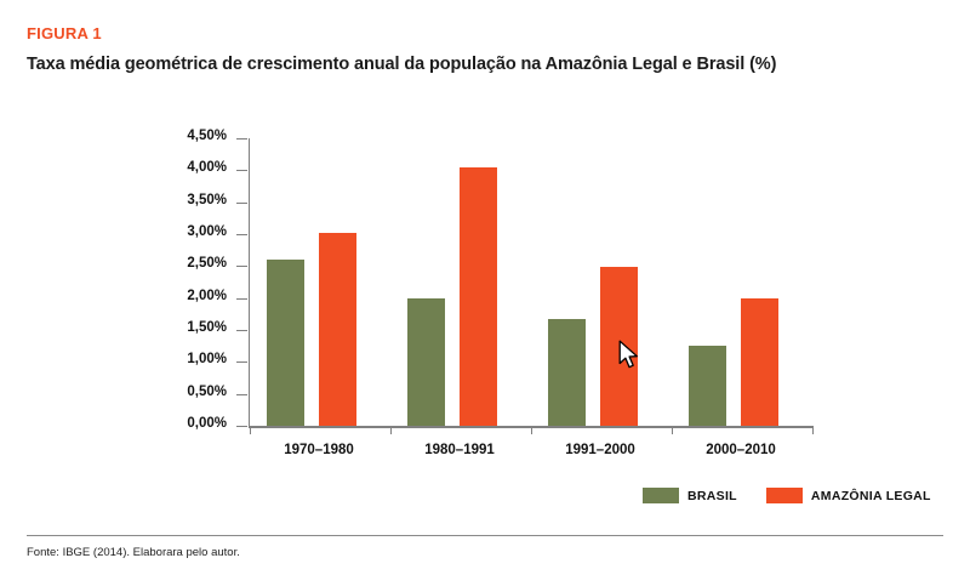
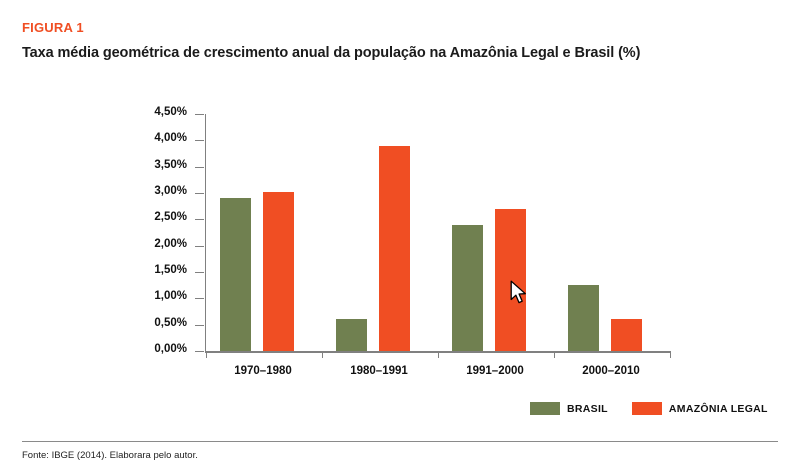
BRASIL/1970–1980: 2,6% -> 2,9%
BRASIL/1980–1991: 2,0% -> 0,6%
AMAZÔNIA LEGAL/1980–1991: 4,0% -> 3,9%
BRASIL/1991–2000: 1,7% -> 2,4%
AMAZÔNIA LEGAL/1991–2000: 2,5% -> 2,7%
AMAZÔNIA LEGAL/2000–2010: 2,0% -> 0,6%
